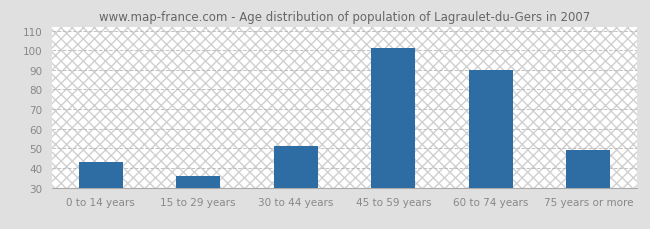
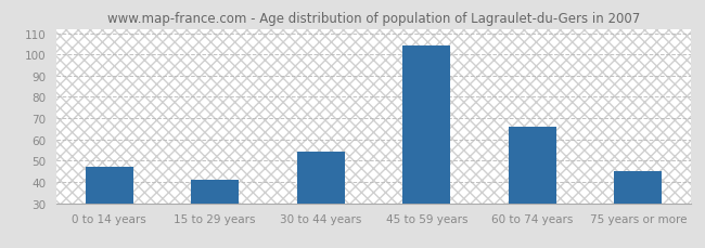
0 to 14 years: 43 -> 47
15 to 29 years: 36 -> 41
30 to 44 years: 51 -> 54
45 to 59 years: 101 -> 104
60 to 74 years: 90 -> 66
75 years or more: 49 -> 45
